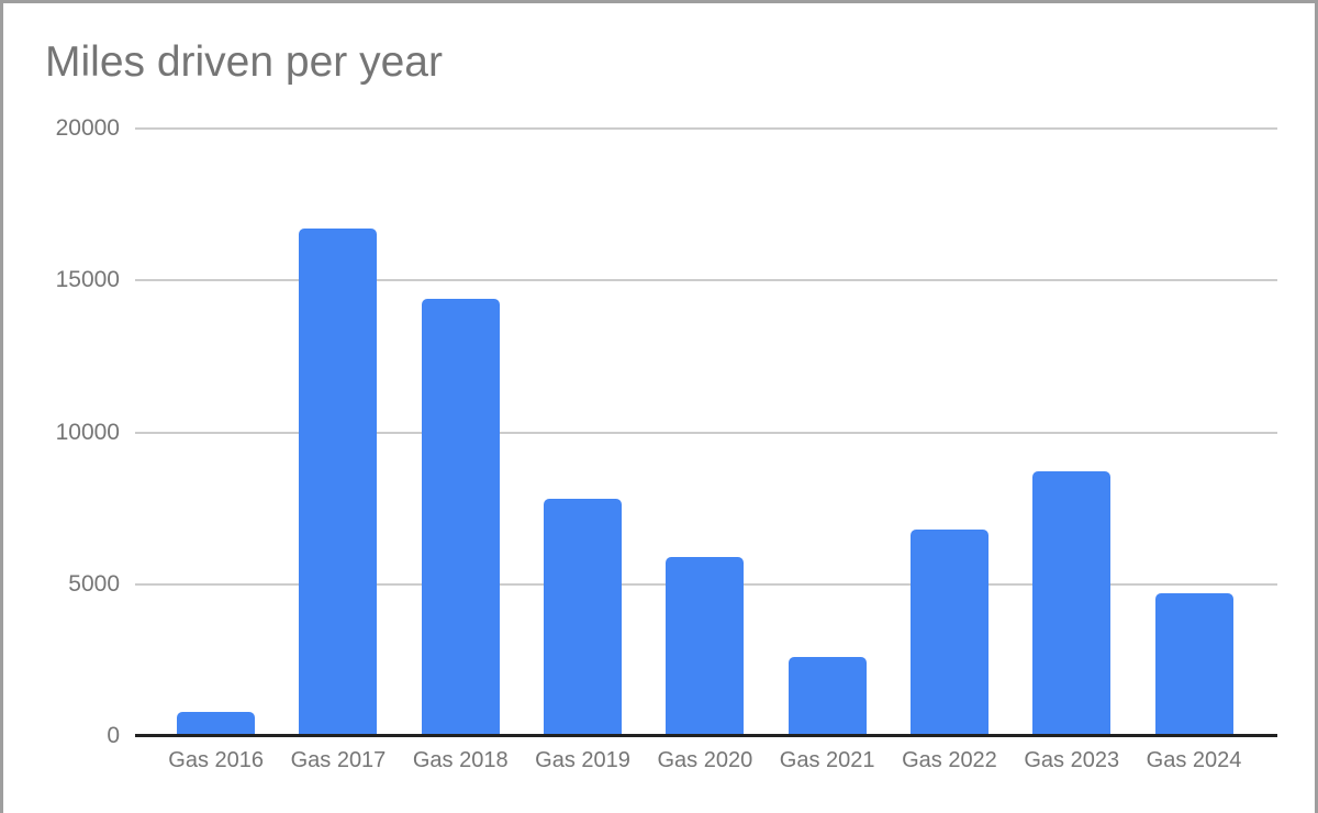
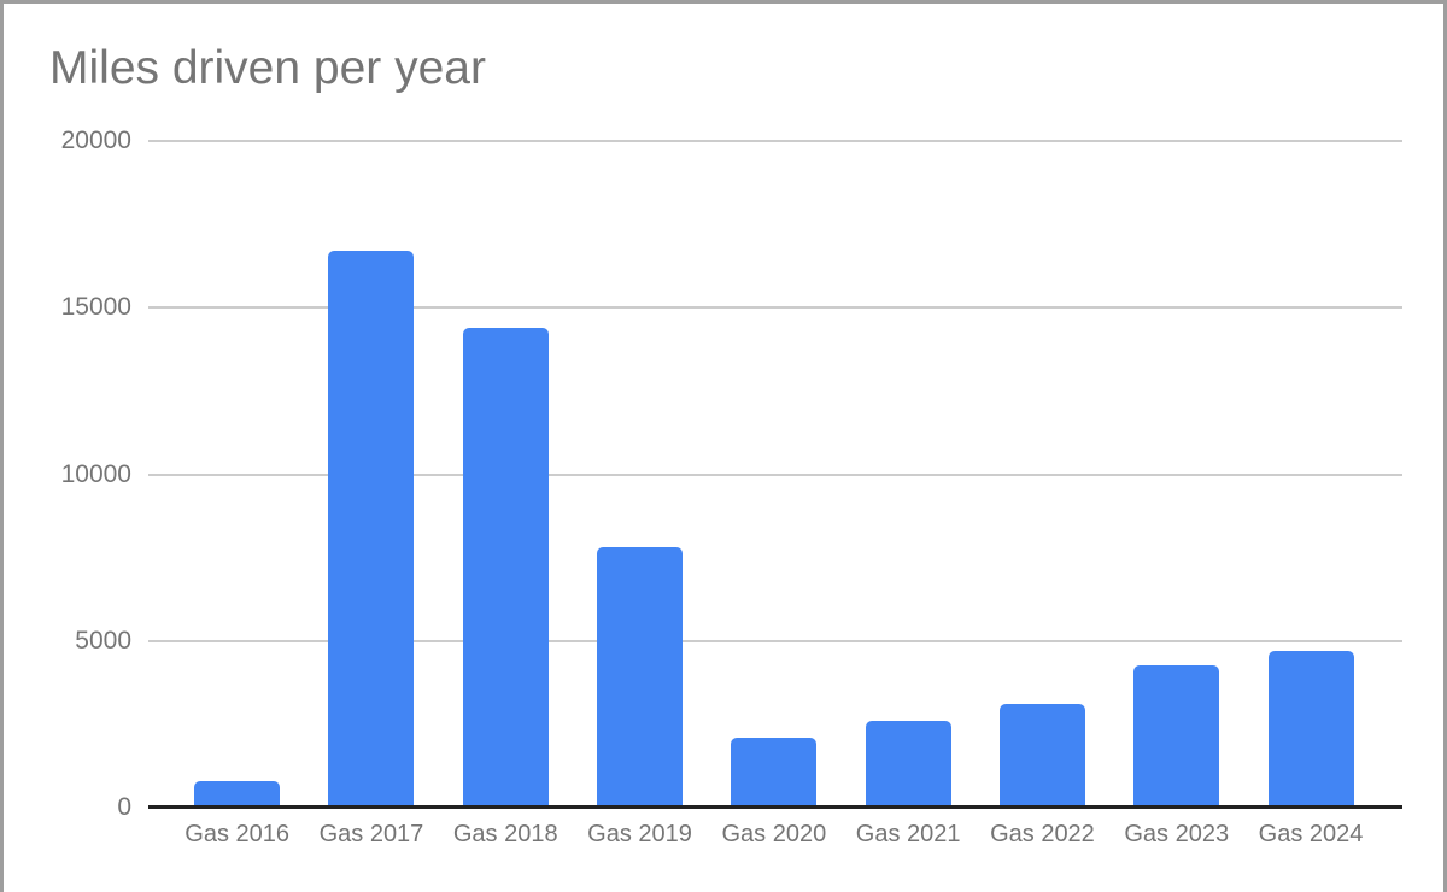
Gas 2020: 5900 -> 2100
Gas 2022: 6800 -> 3100
Gas 2023: 8700 -> 4200
